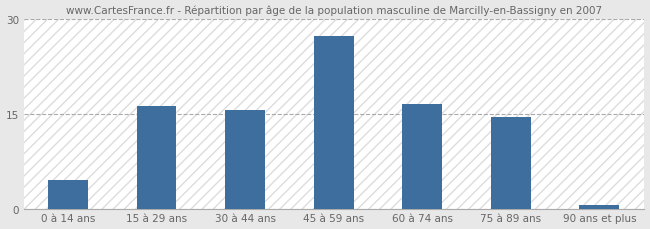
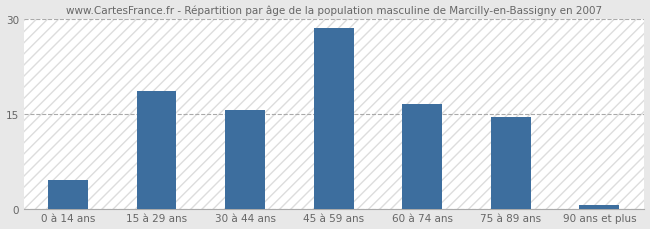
15 à 29 ans: 16.2 -> 18.5
45 à 59 ans: 27.2 -> 28.5
